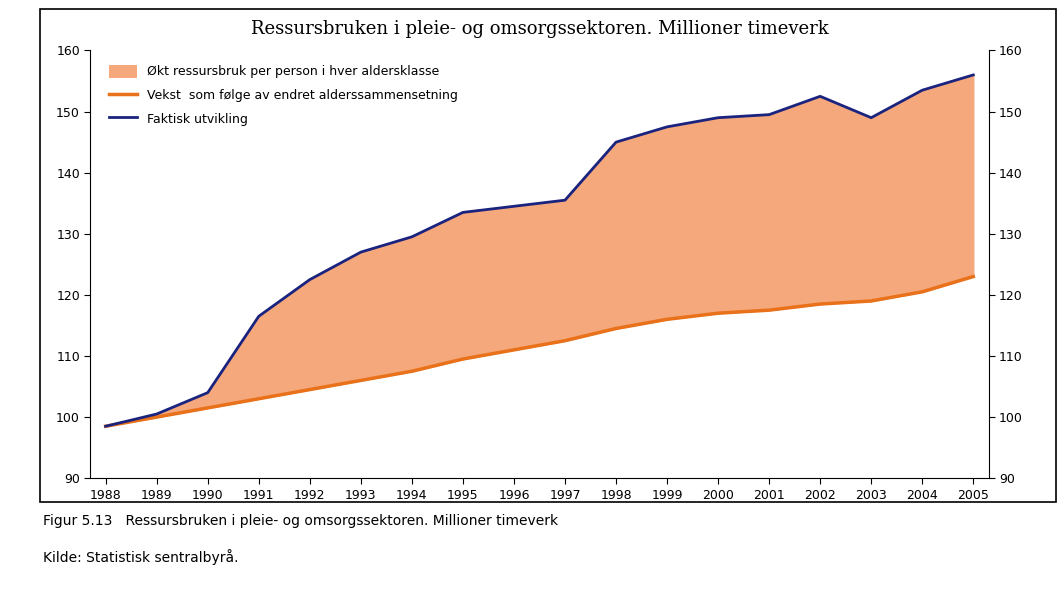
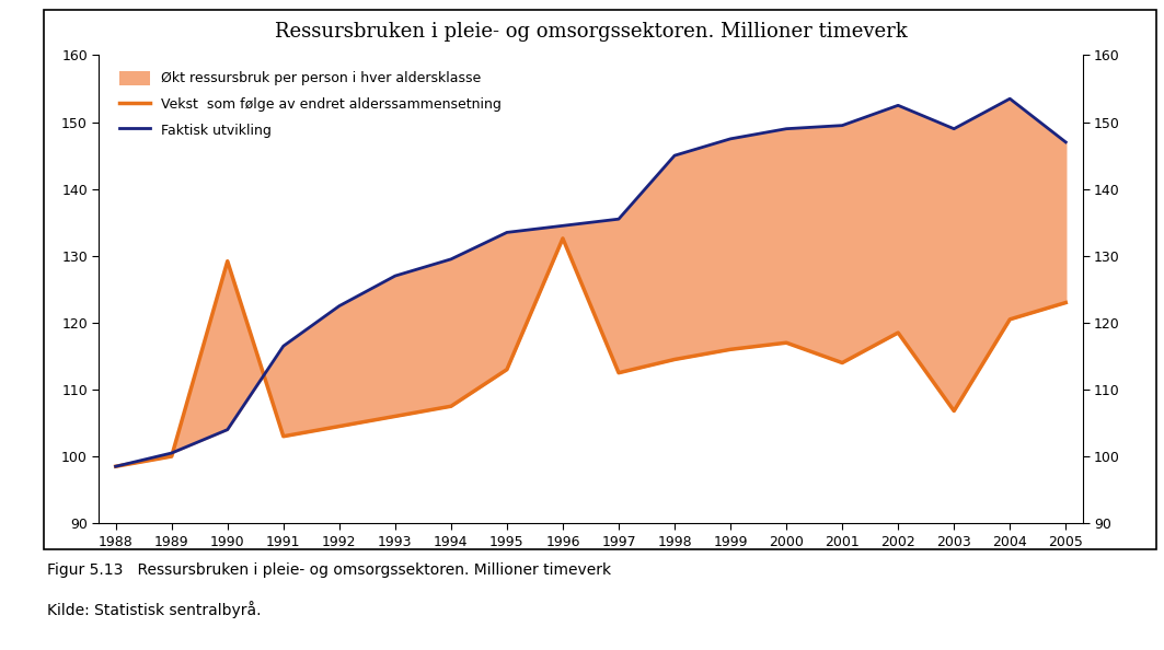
Vekst som følge av endret alderssammensetning/1990: 101.5 -> 129.2
Vekst som følge av endret alderssammensetning/1995: 109.5 -> 113.0
Vekst som følge av endret alderssammensetning/1996: 111.0 -> 132.6
Vekst som følge av endret alderssammensetning/2001: 117.5 -> 114.0
Vekst som følge av endret alderssammensetning/2003: 119.0 -> 106.8
Faktisk utvikling/2005: 156.0 -> 147.0
